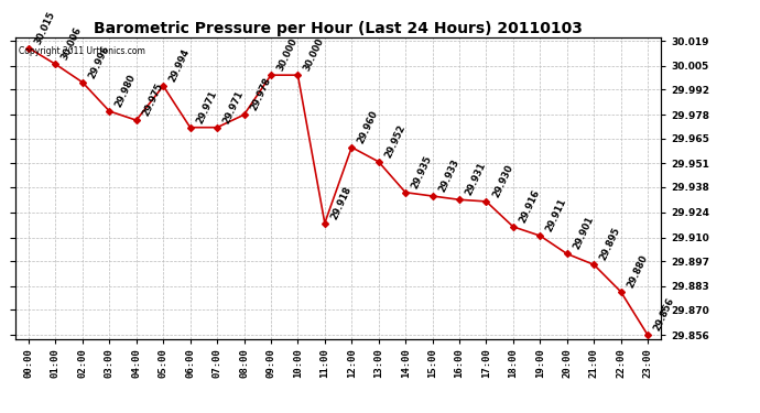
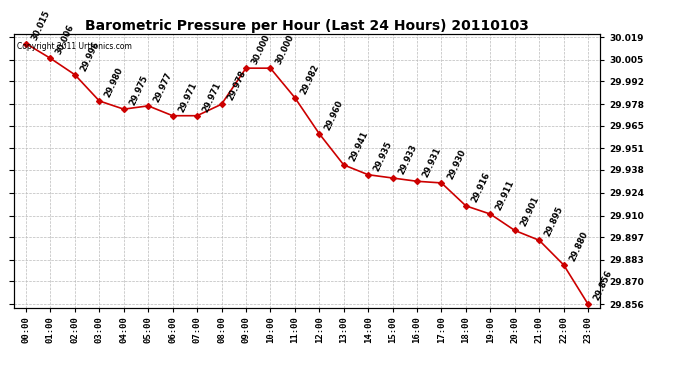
05:00: 29.994 -> 29.977
11:00: 29.918 -> 29.982
13:00: 29.952 -> 29.941
